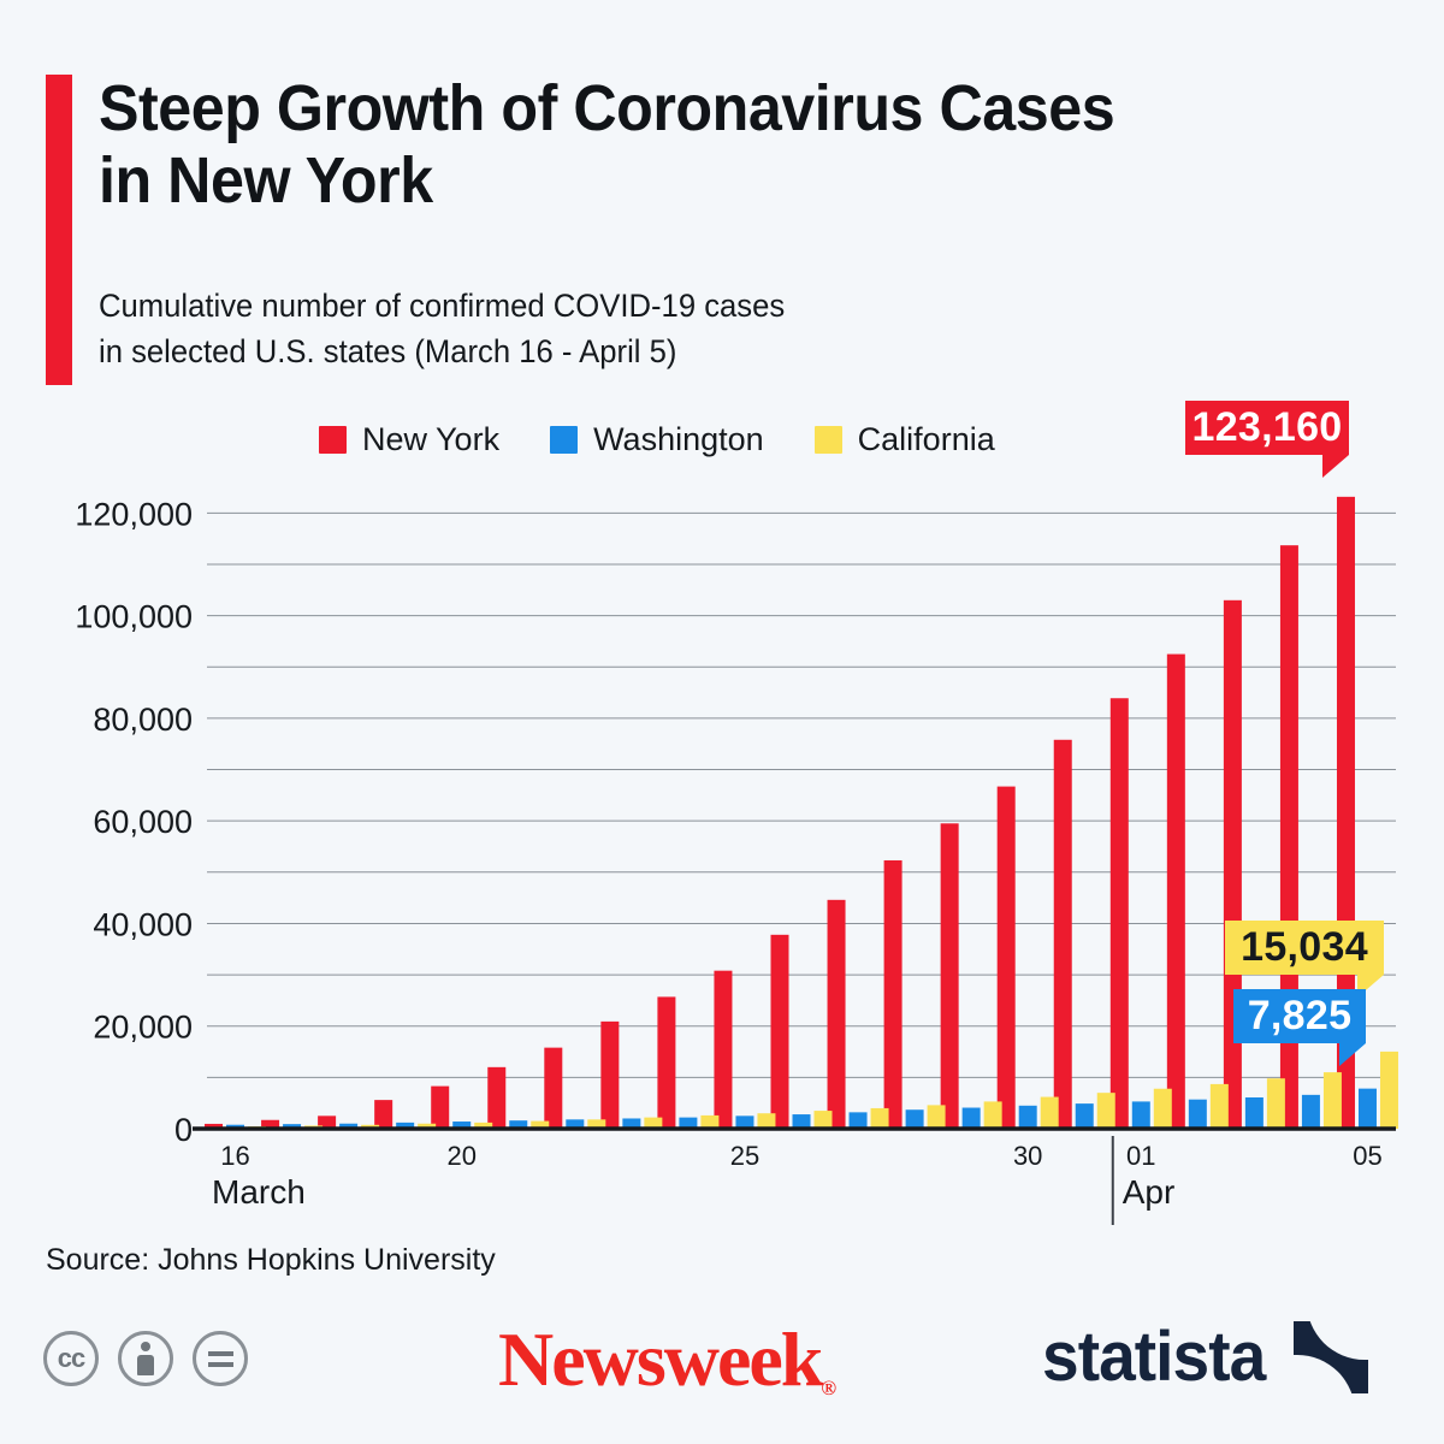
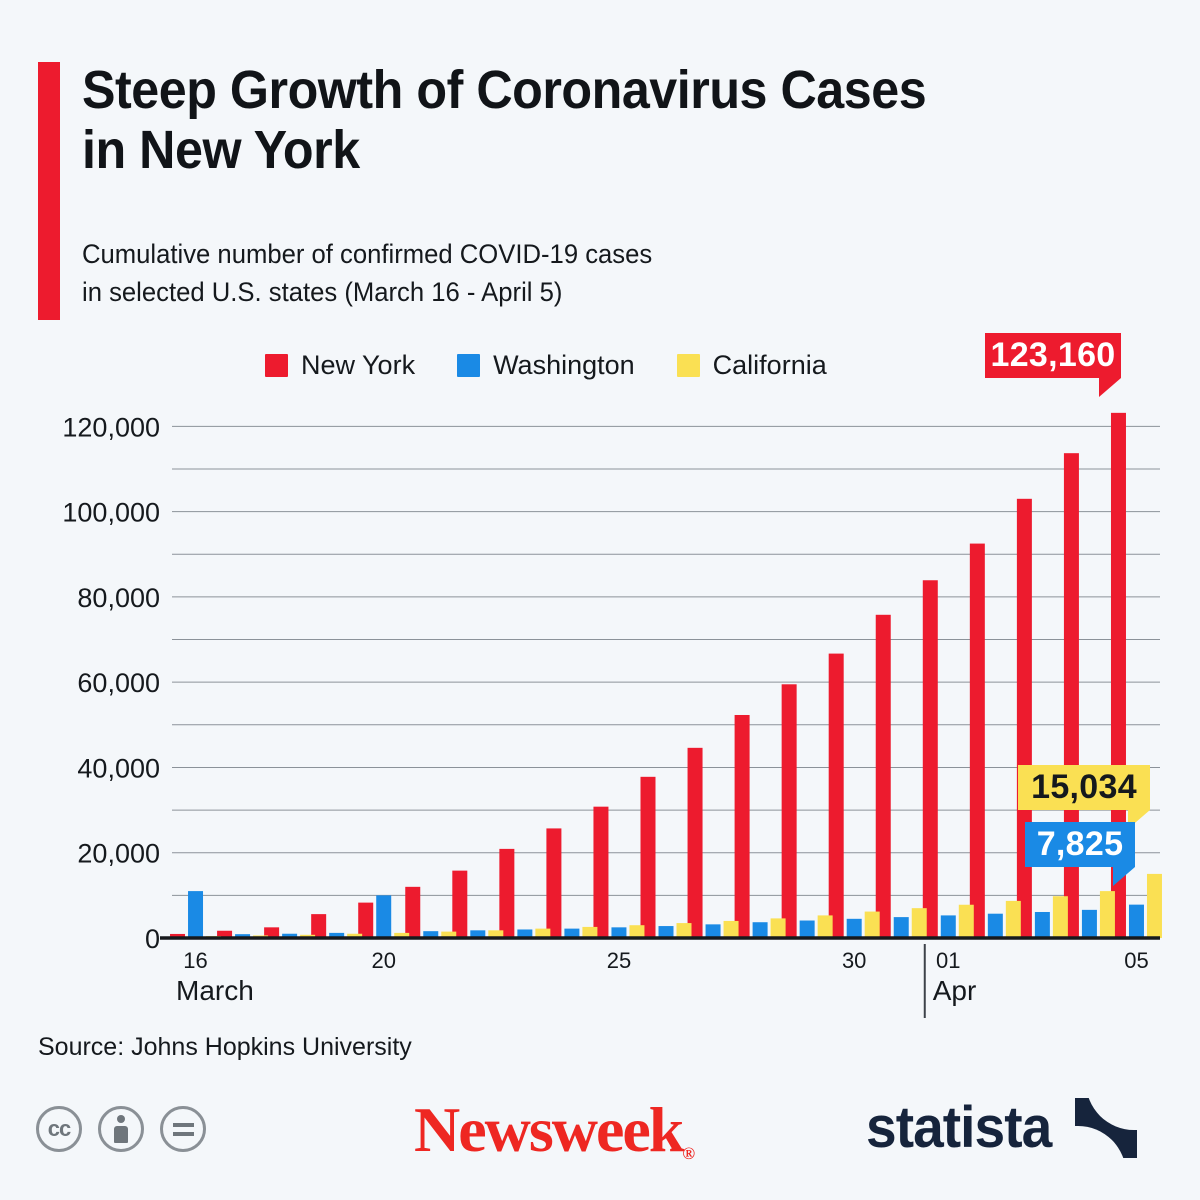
Washington/16: 1000 -> 11000
Washington/20: 1000 -> 10000
